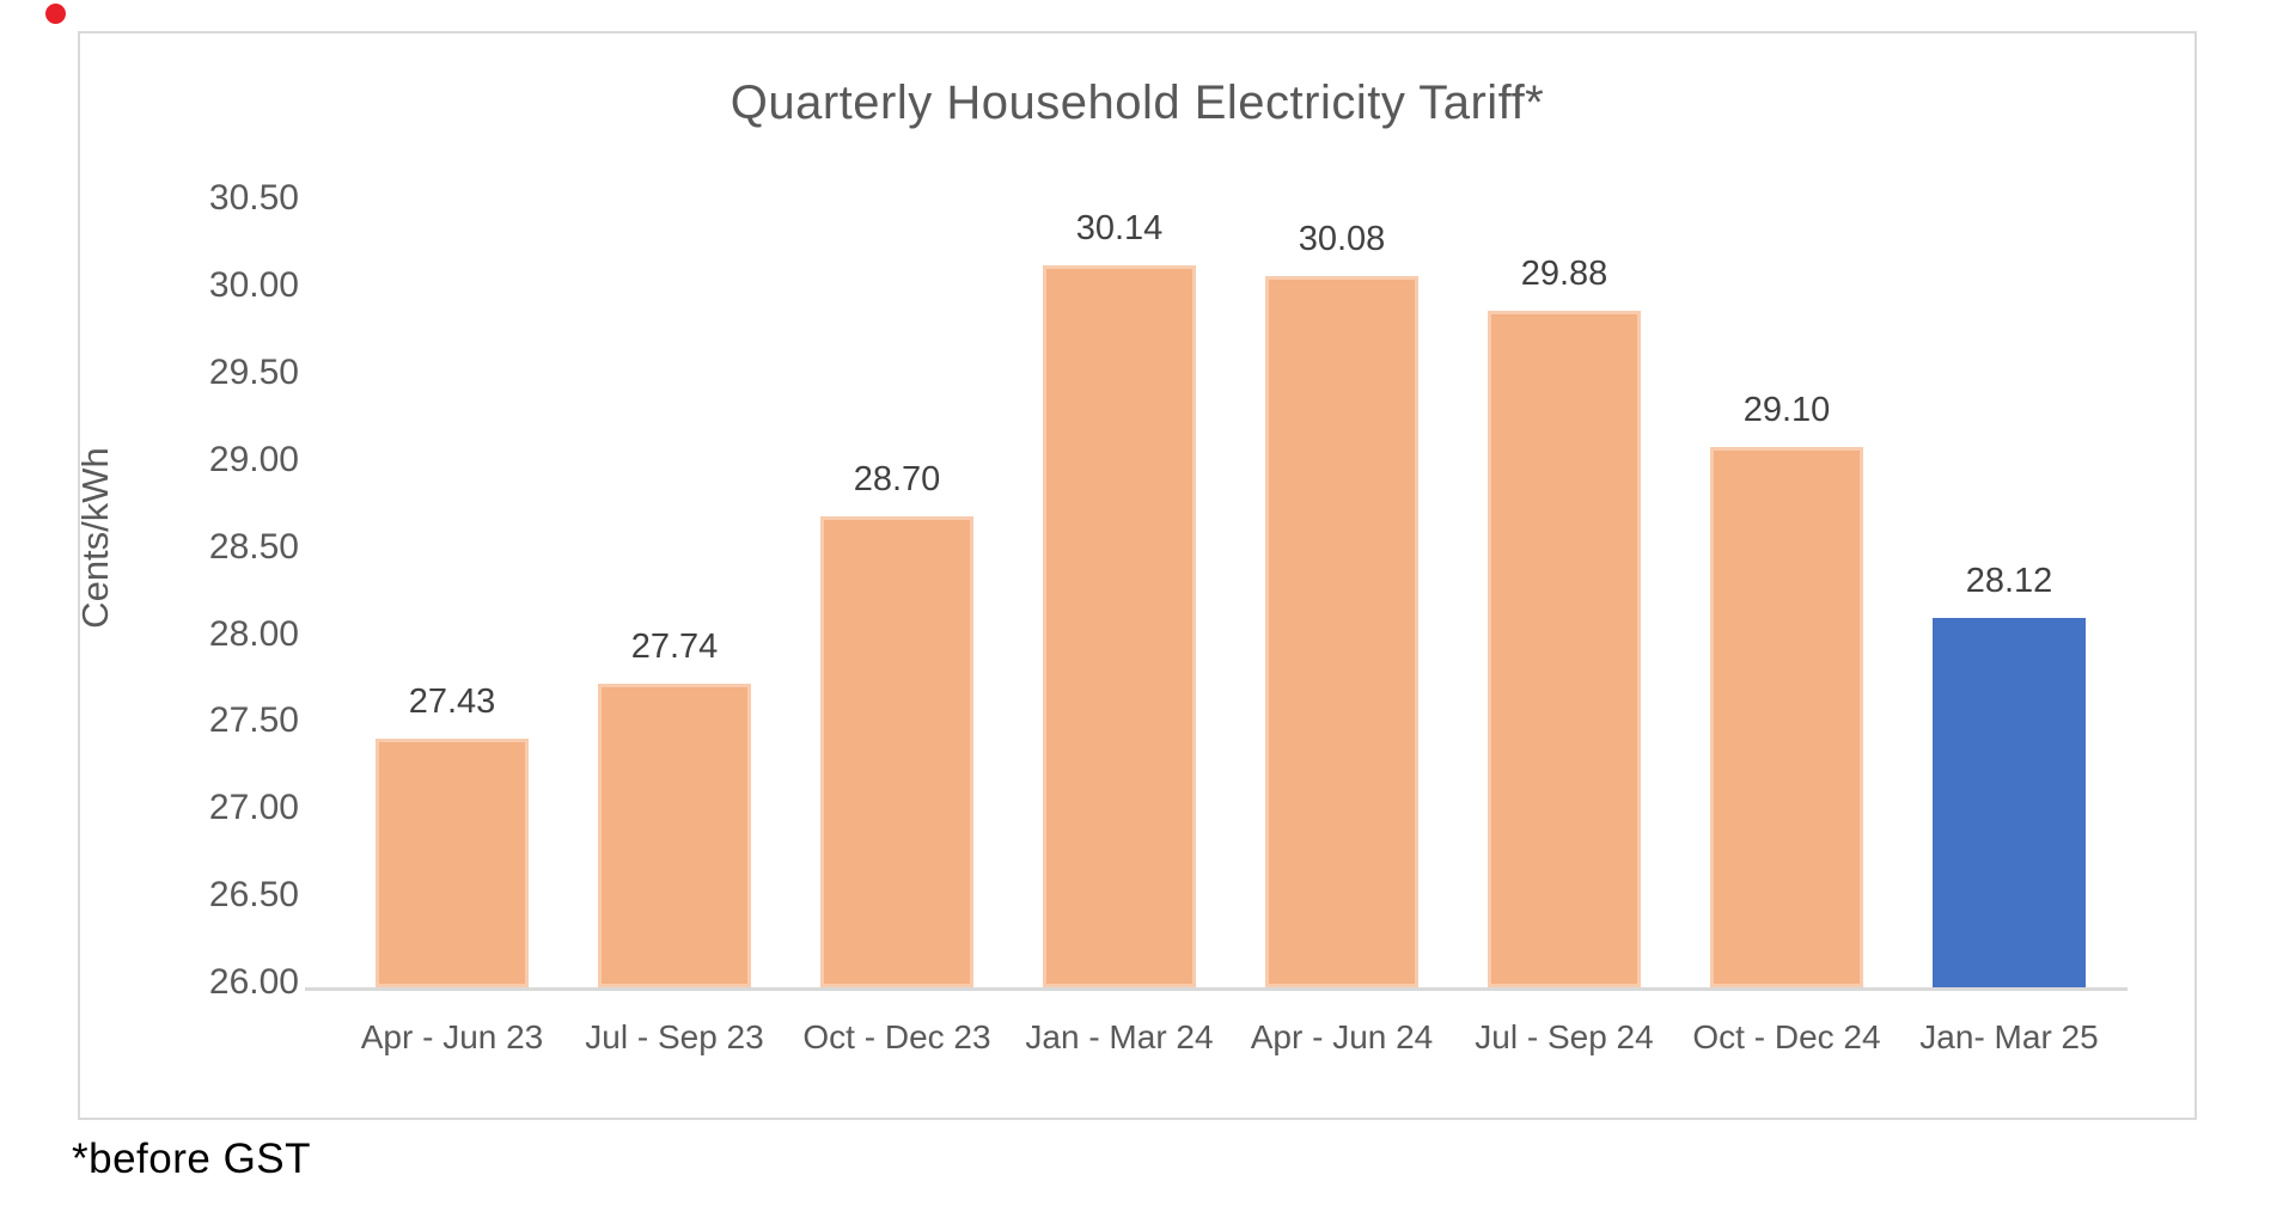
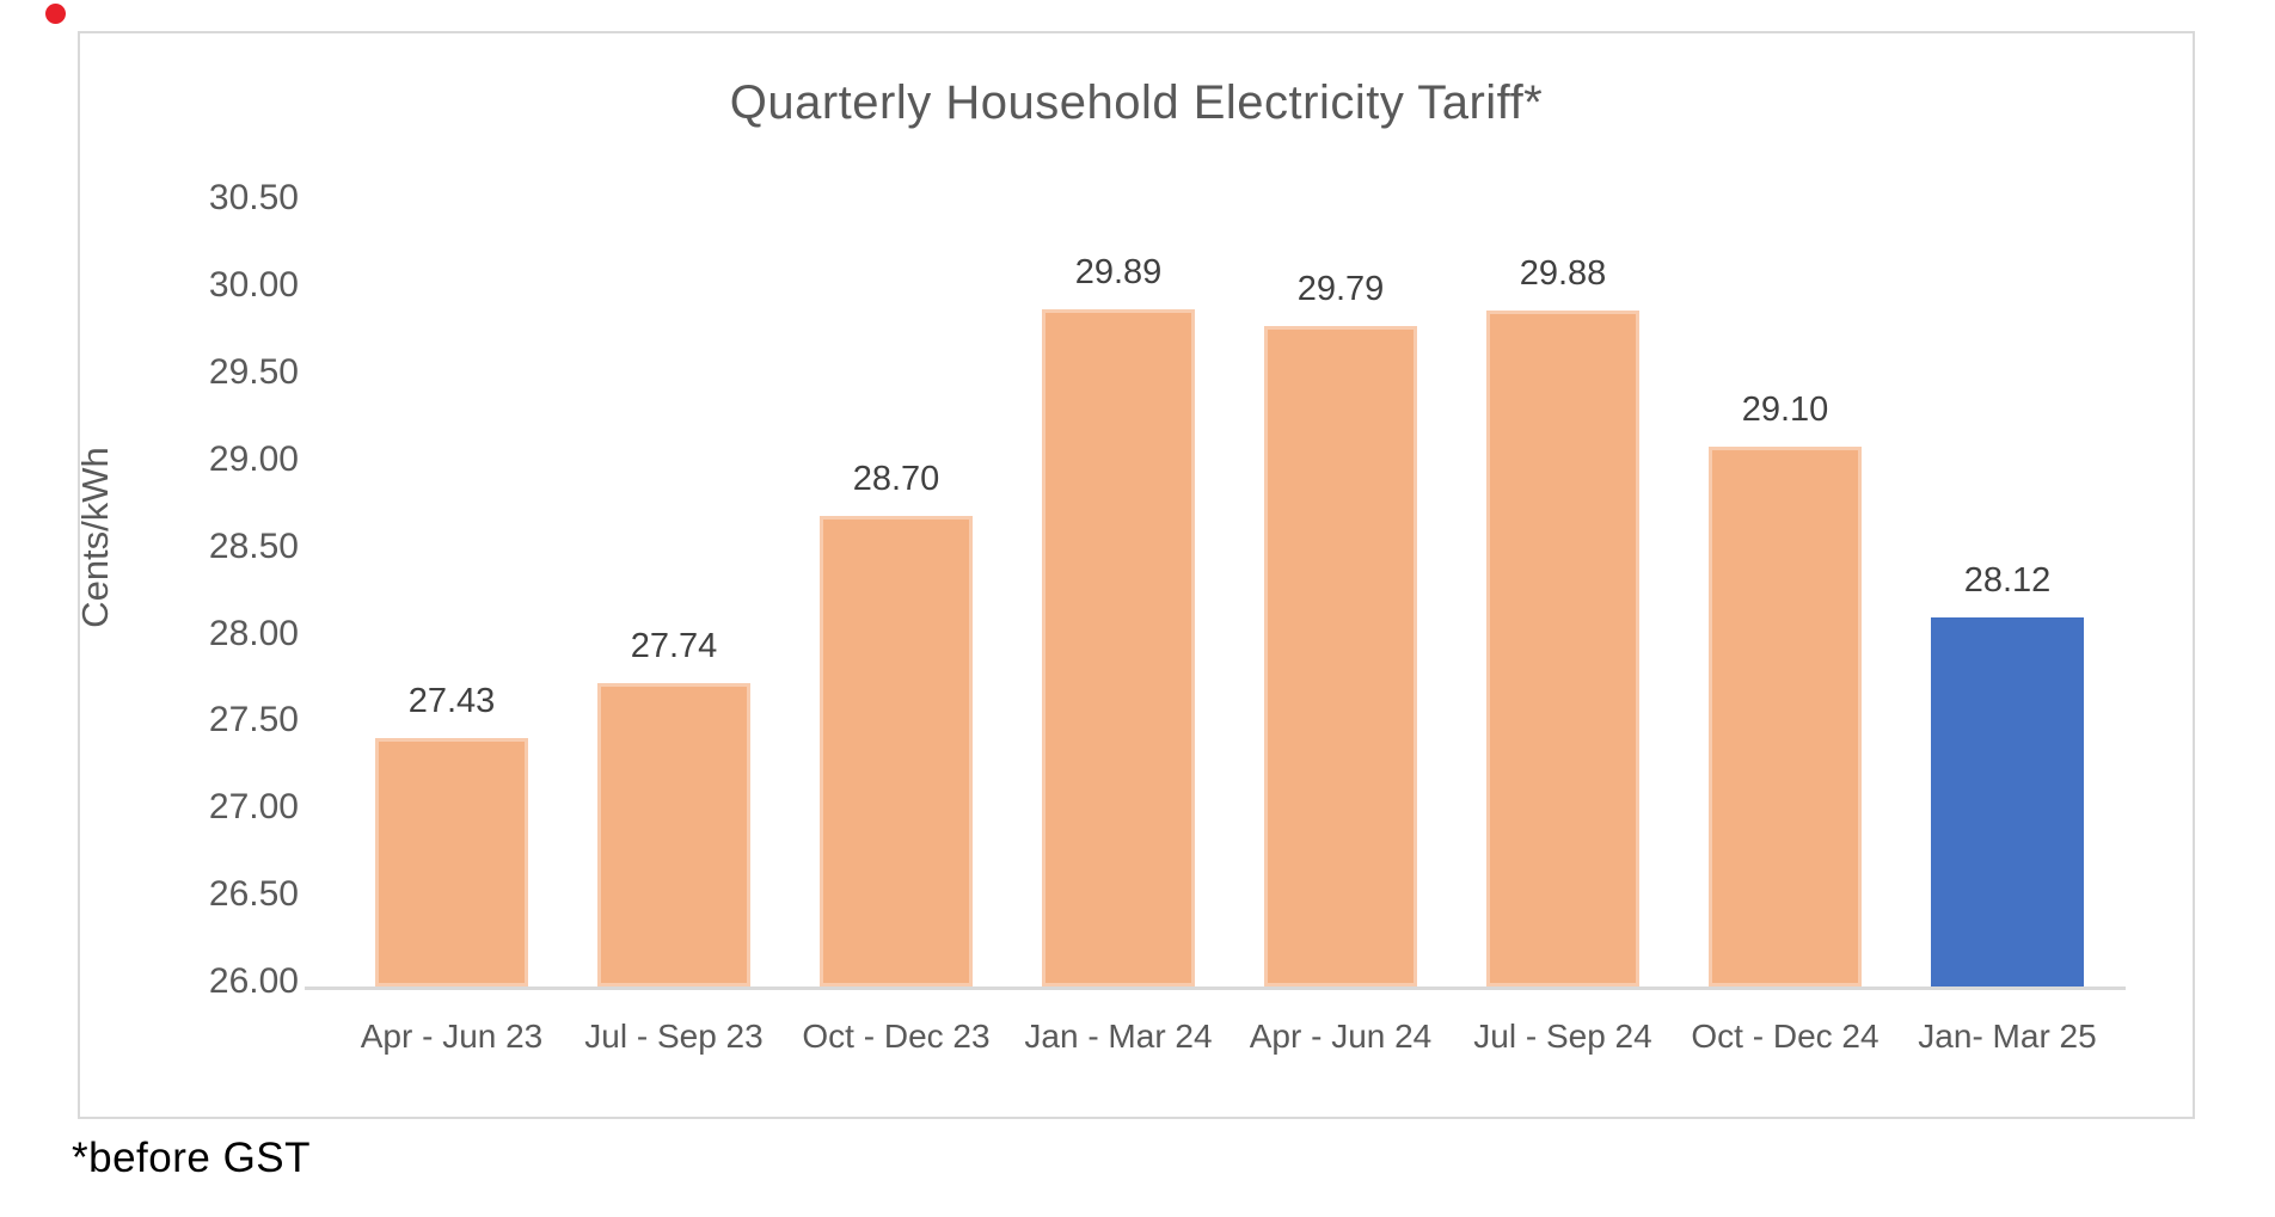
Jan - Mar 24: 30.14 -> 29.89
Apr - Jun 24: 30.08 -> 29.79
